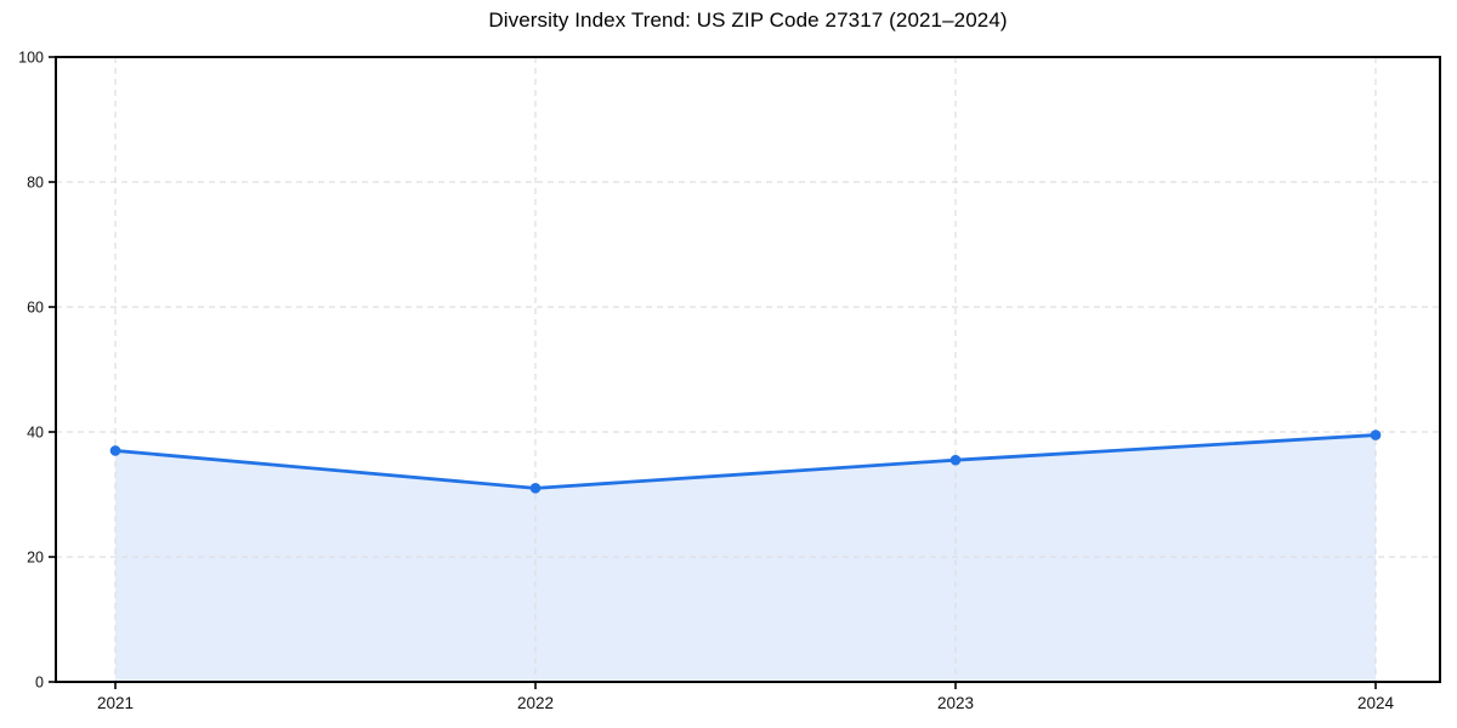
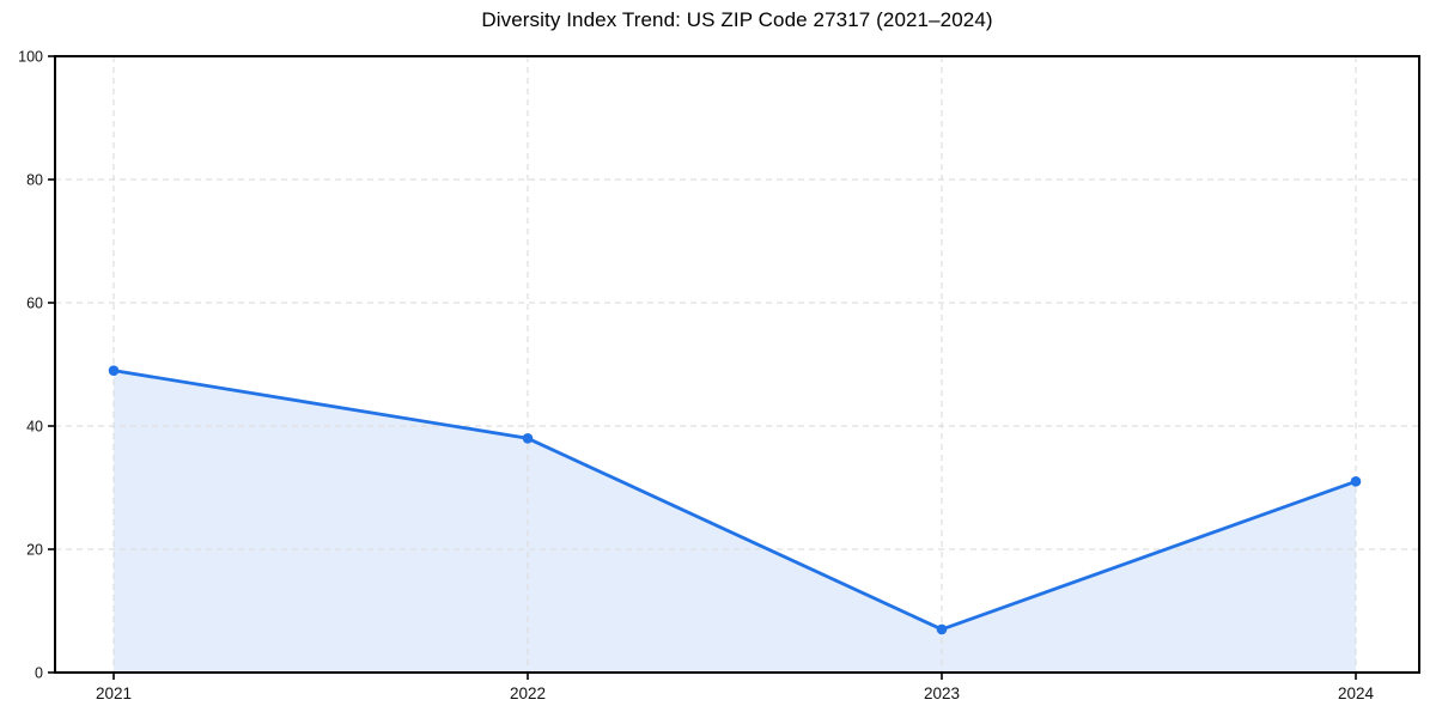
2021: 37 -> 49
2022: 31 -> 38
2023: 36 -> 7
2024: 40 -> 31
